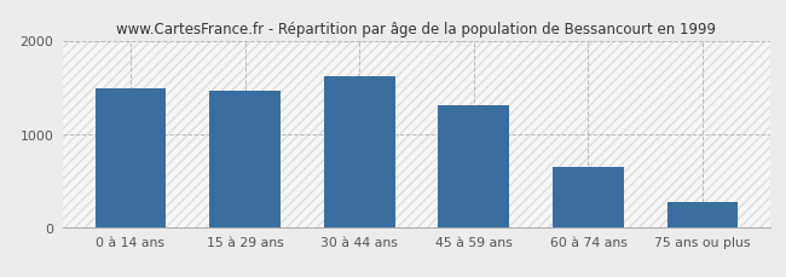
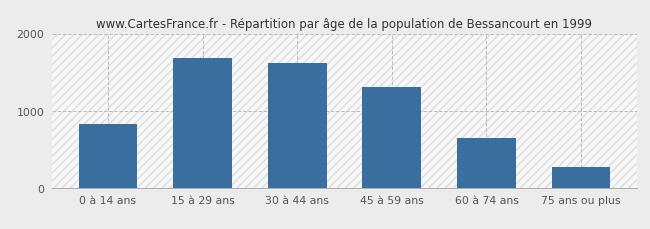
0 à 14 ans: 1490 -> 820
15 à 29 ans: 1460 -> 1680
